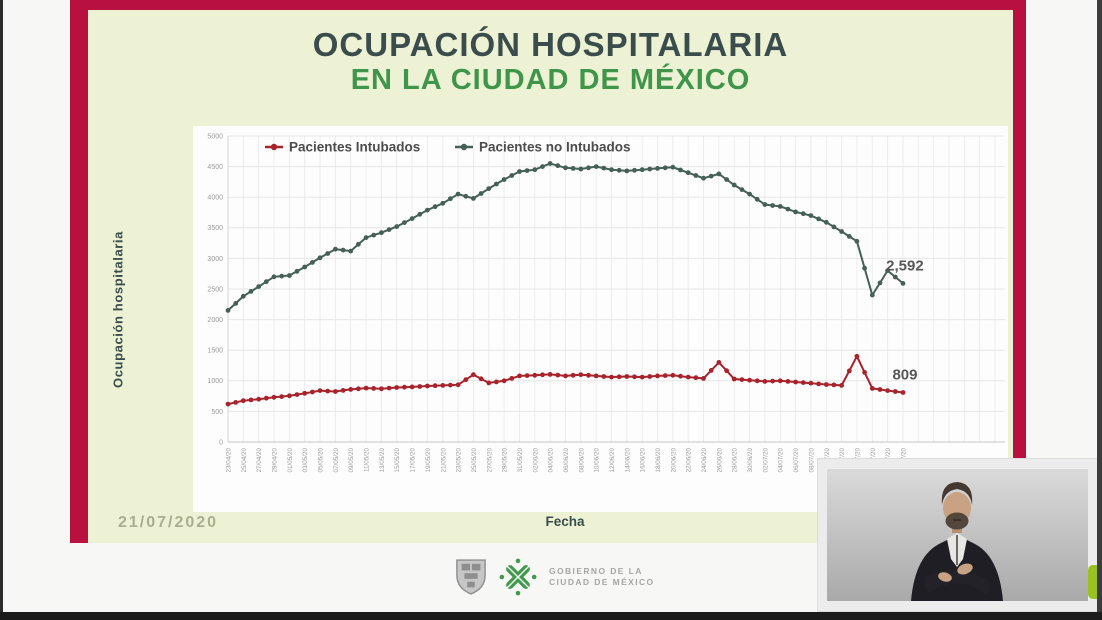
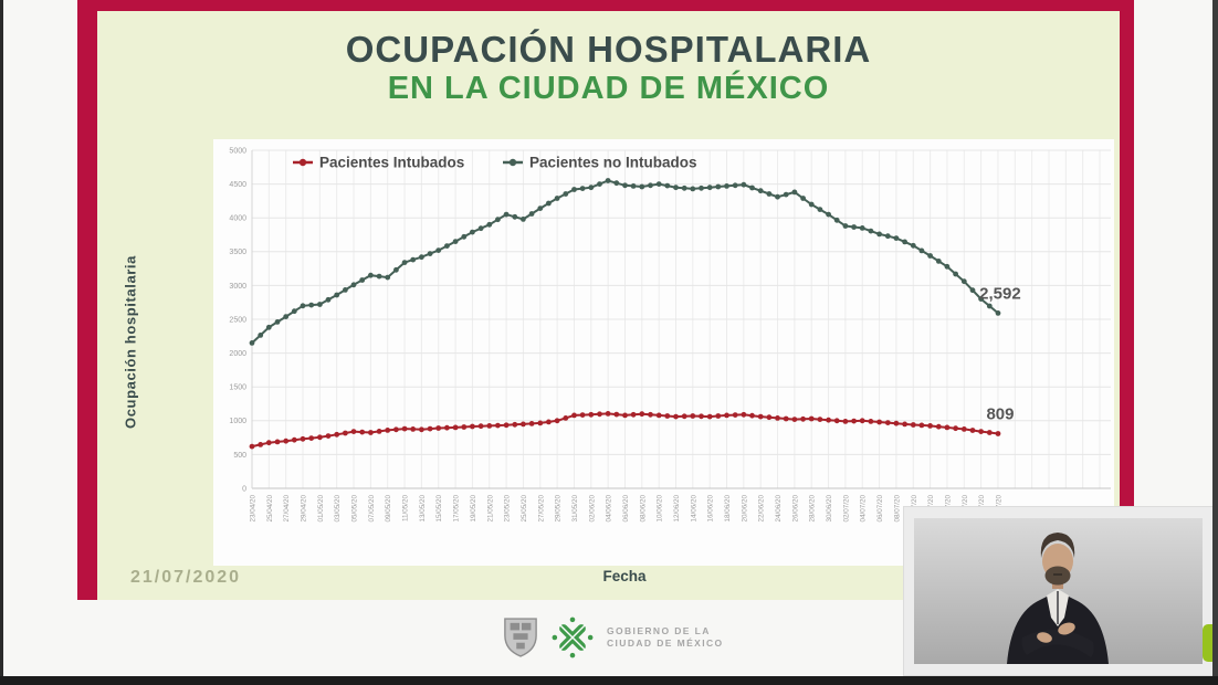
Pacientes Intubados/25/05/20: 1100 -> 1000
Pacientes Intubados/26/06/20: 1300 -> 1000
Pacientes Intubados/14/07/20: 1400 -> 900
Pacientes no Intubados/16/07/20: 2400 -> 3100
